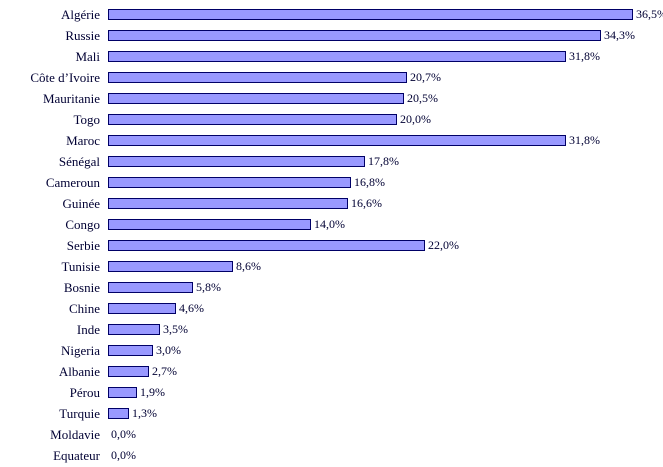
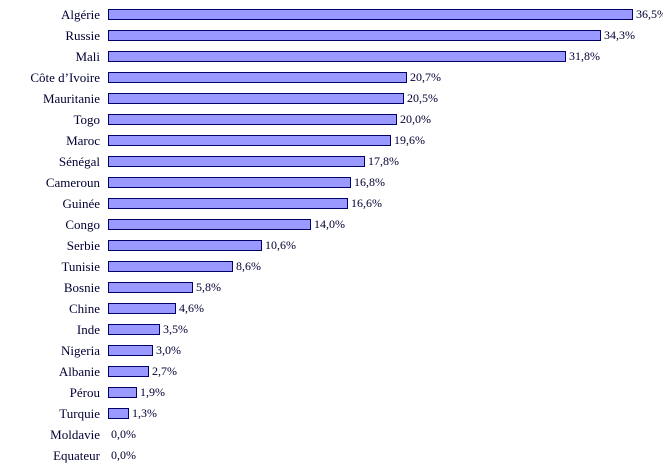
Maroc: 31,8% -> 19,6%
Serbie: 22,0% -> 10,6%
